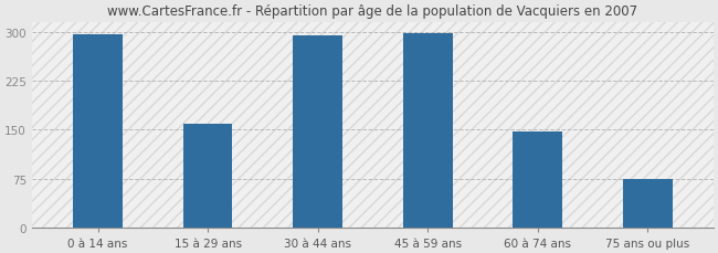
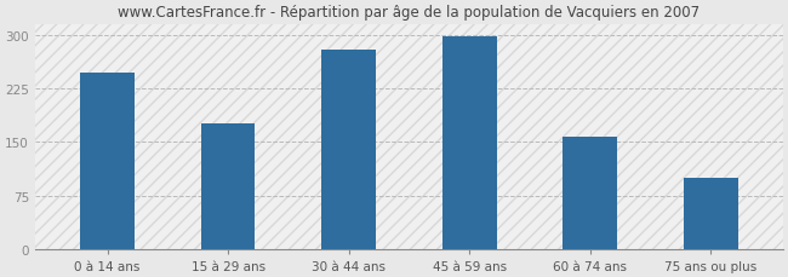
0 à 14 ans: 297 -> 248
15 à 29 ans: 159 -> 176
30 à 44 ans: 294 -> 280
60 à 74 ans: 147 -> 158
75 ans ou plus: 74 -> 100
